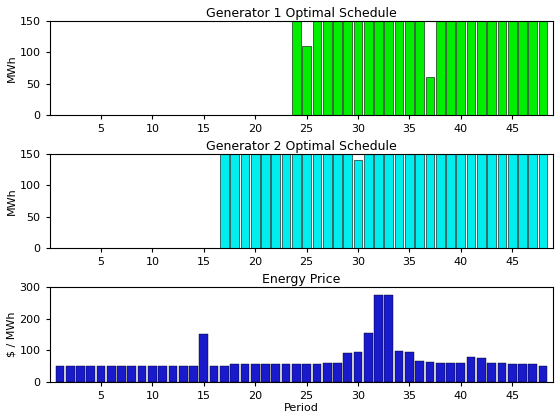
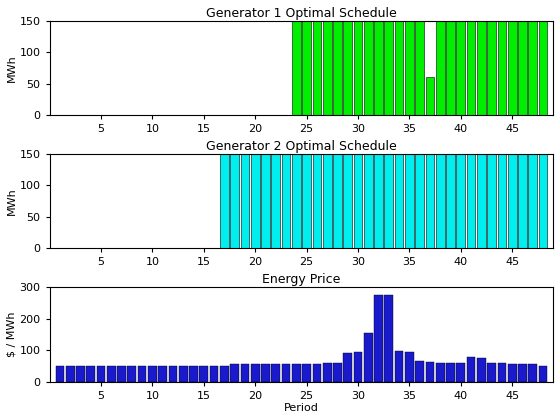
Generator 1 Optimal Schedule/25: 110 -> 150
Generator 2 Optimal Schedule/30: 140 -> 150
Energy Price/15: 150 -> 50
